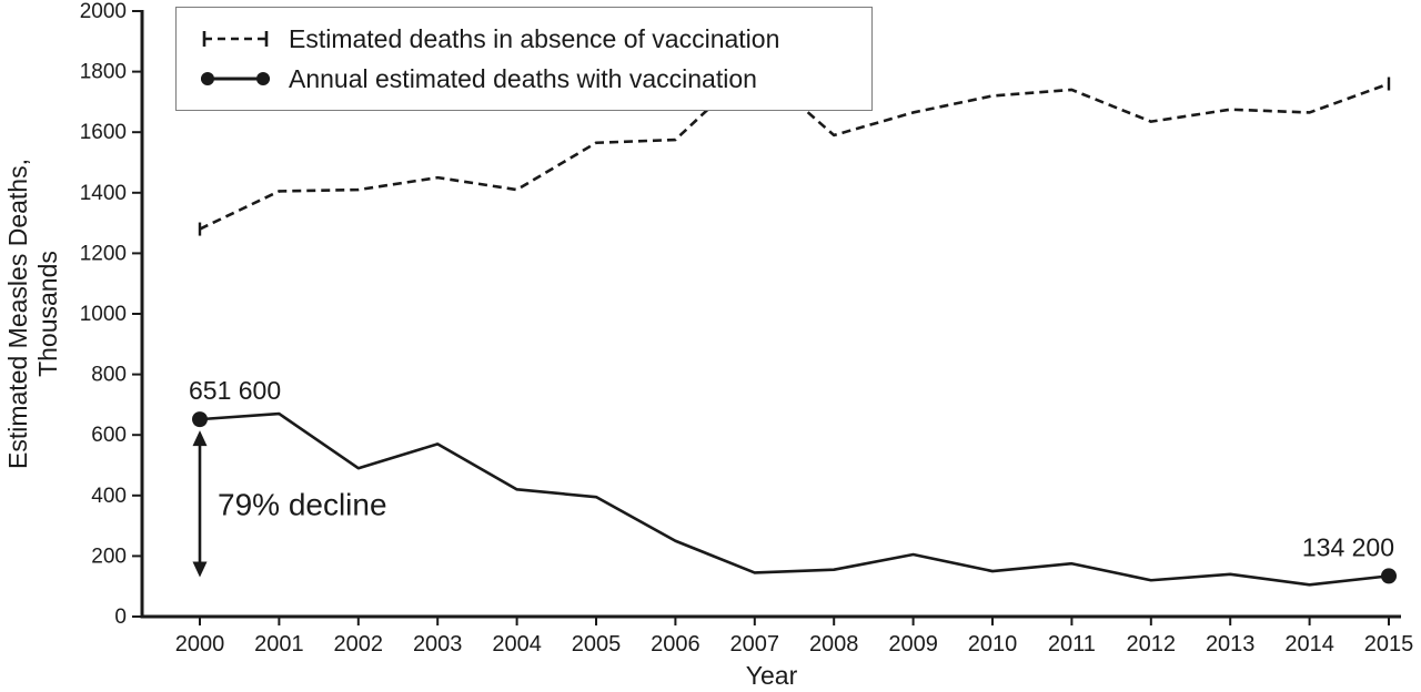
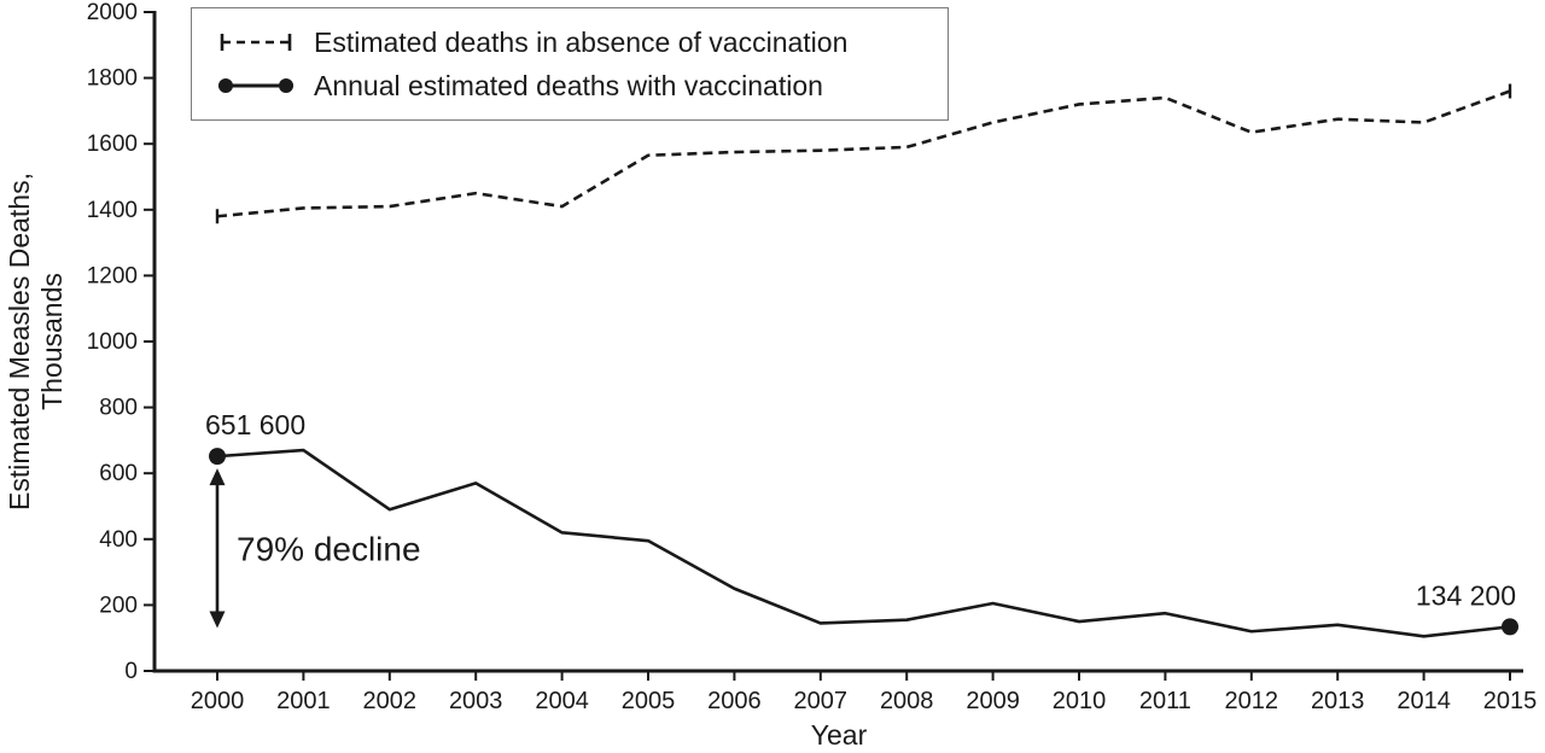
Estimated deaths in absence of vaccination/2000: 1280 -> 1380
Estimated deaths in absence of vaccination/2007: 1820 -> 1580
